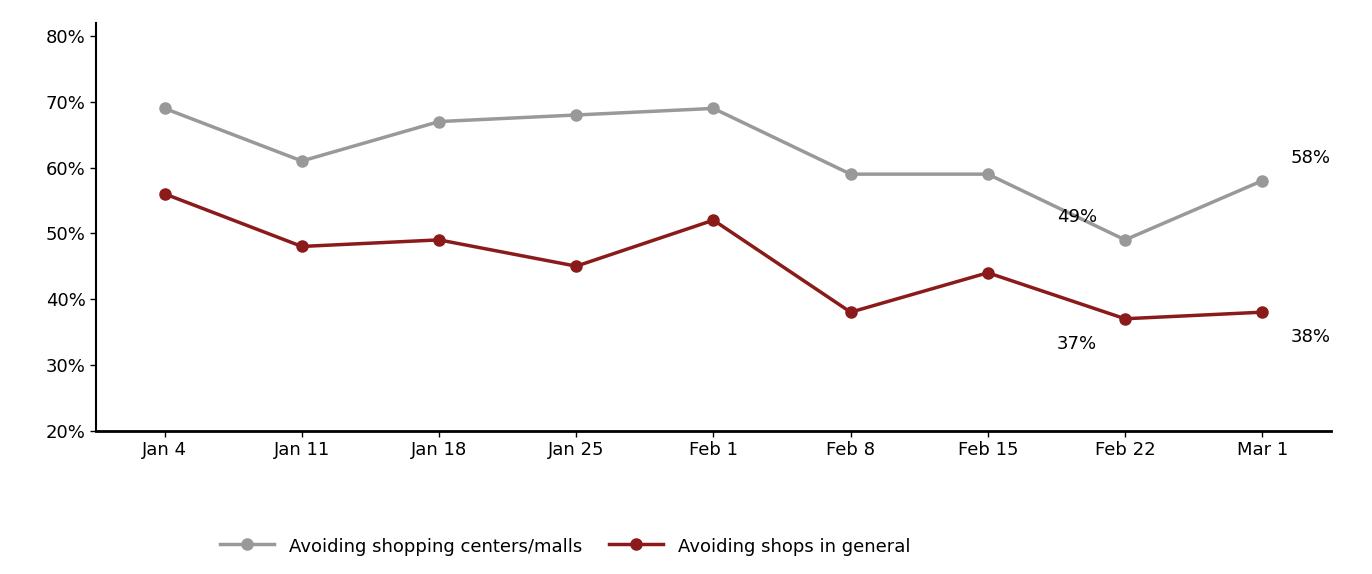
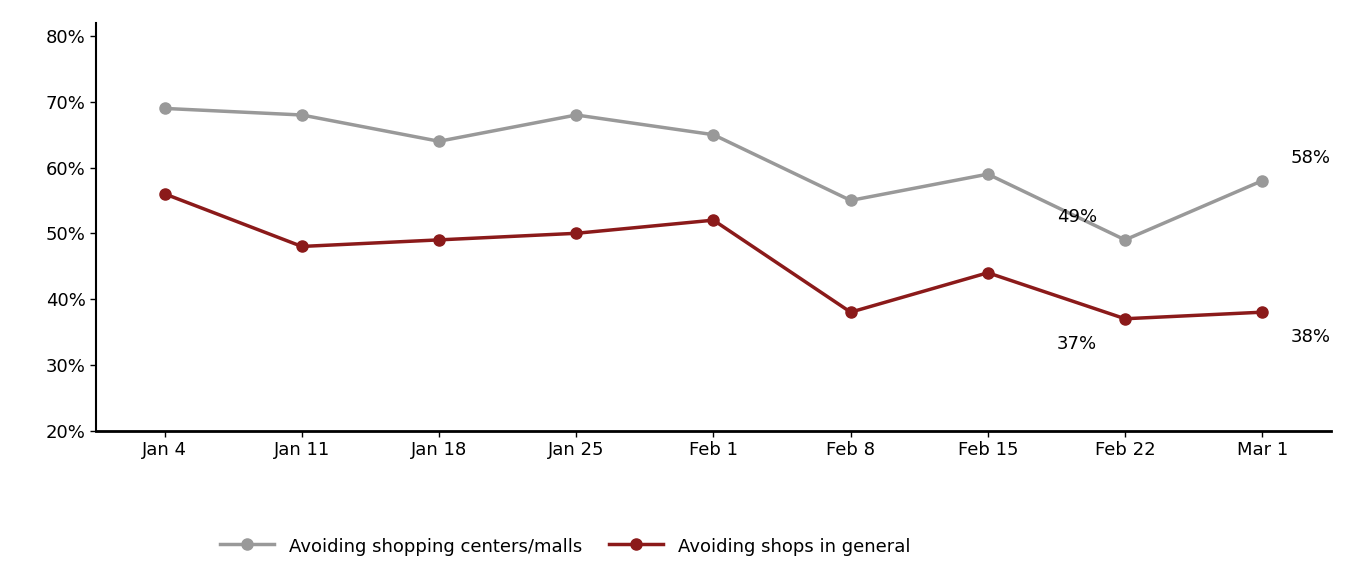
Avoiding shopping centers/malls/Jan 11: 61% -> 68%
Avoiding shopping centers/malls/Jan 18: 67% -> 64%
Avoiding shops in general/Jan 25: 45% -> 50%
Avoiding shopping centers/malls/Feb 1: 69% -> 65%
Avoiding shopping centers/malls/Feb 8: 59% -> 55%
